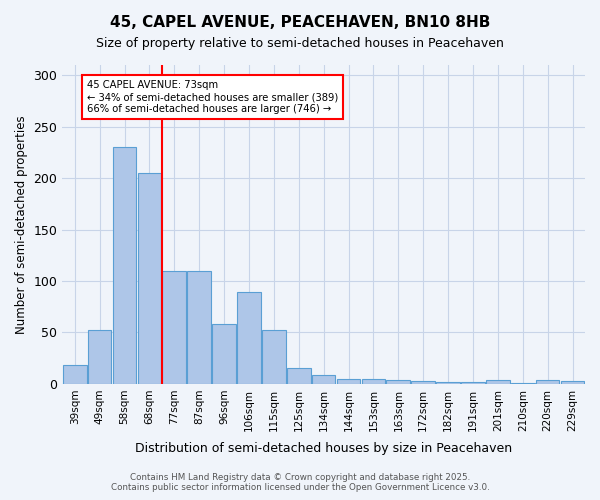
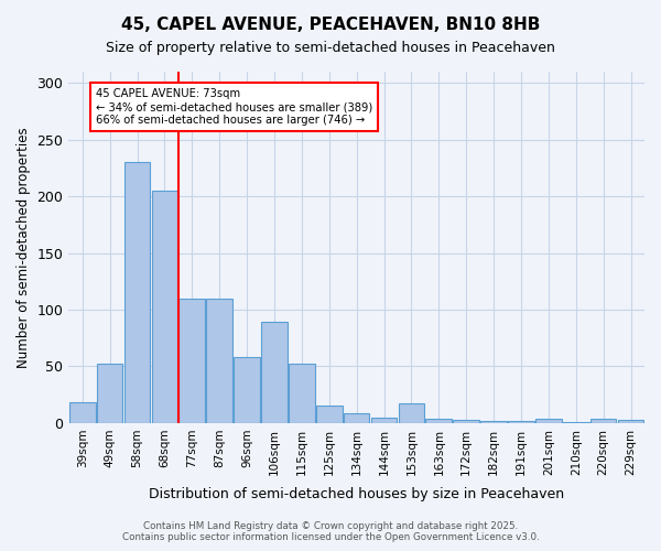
153sqm: 5 -> 17
